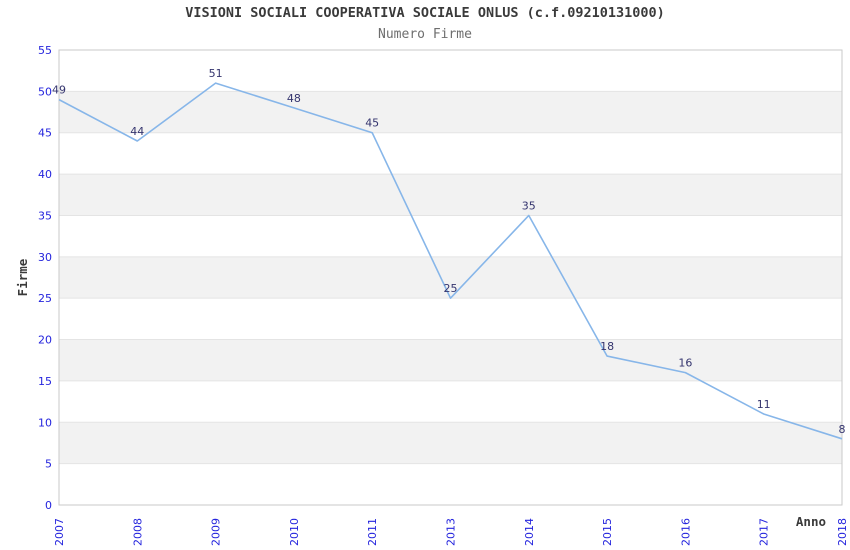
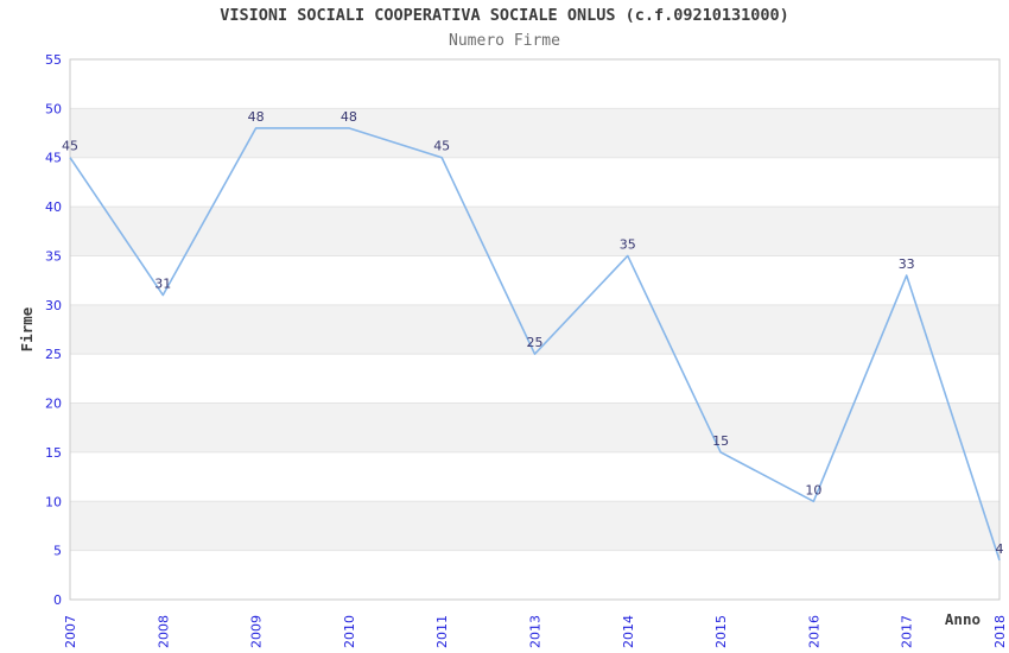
2007: 49 -> 45
2008: 44 -> 31
2009: 51 -> 48
2015: 18 -> 15
2016: 16 -> 10
2017: 11 -> 33
2018: 8 -> 4
